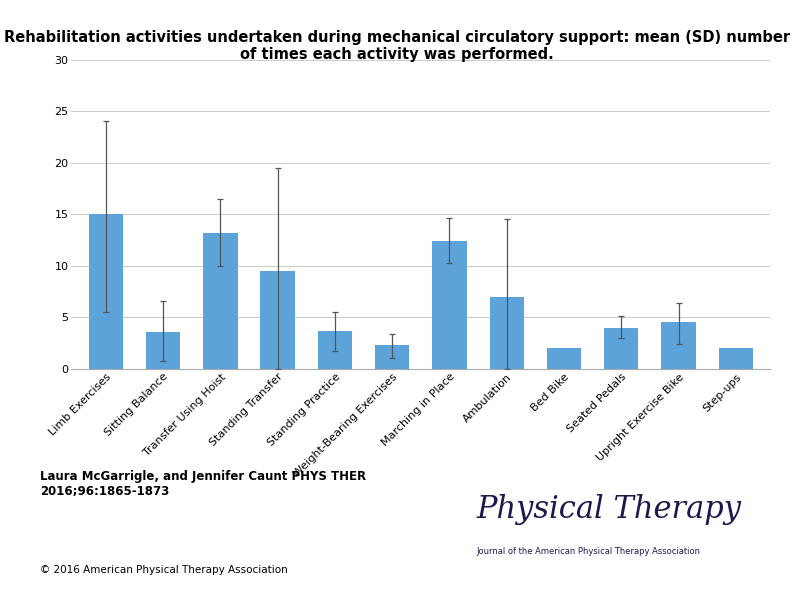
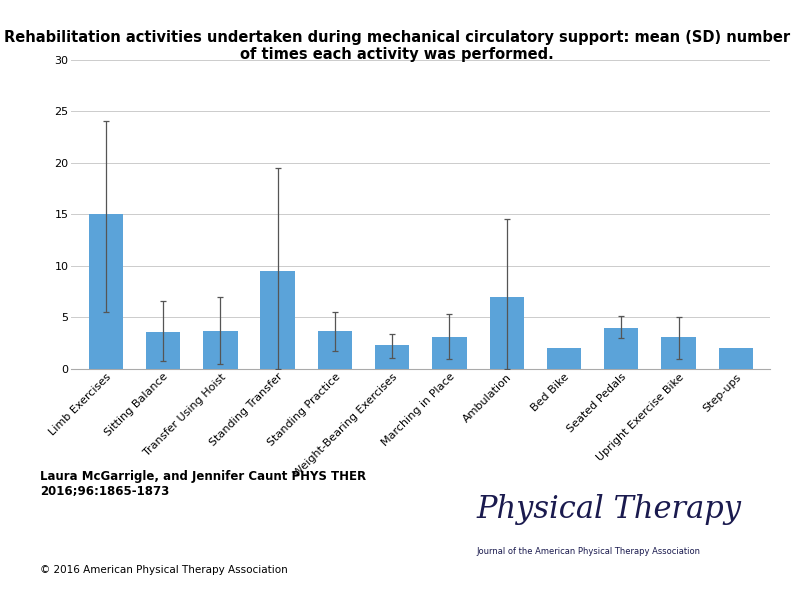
Transfer Using Hoist: 13.2 -> 3.7
Marching in Place: 12.4 -> 3.1
Upright Exercise Bike: 4.5 -> 3.1
